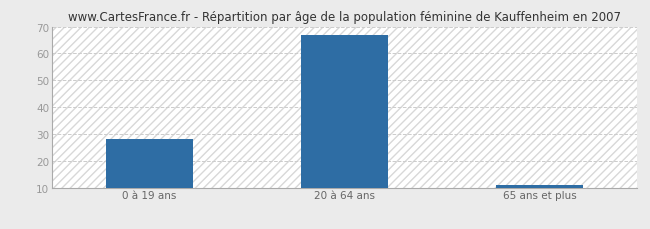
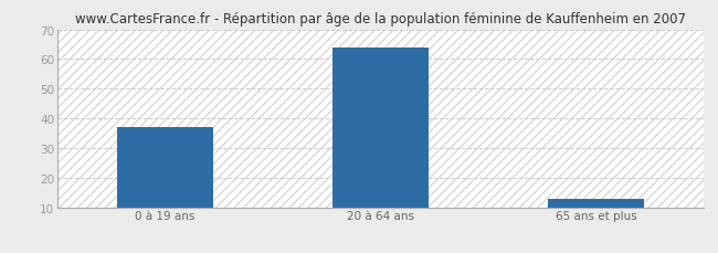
0 à 19 ans: 28 -> 37
20 à 64 ans: 67 -> 64
65 ans et plus: 11 -> 13
